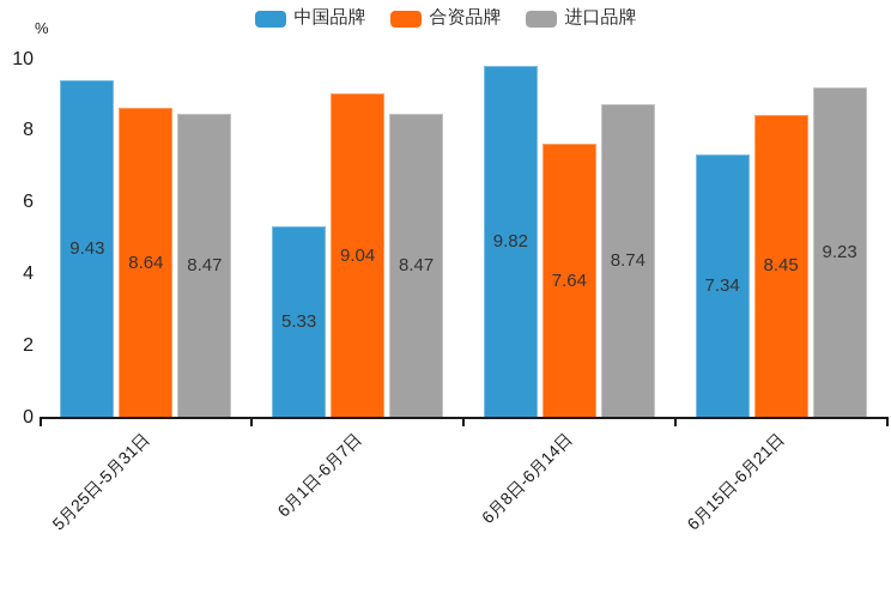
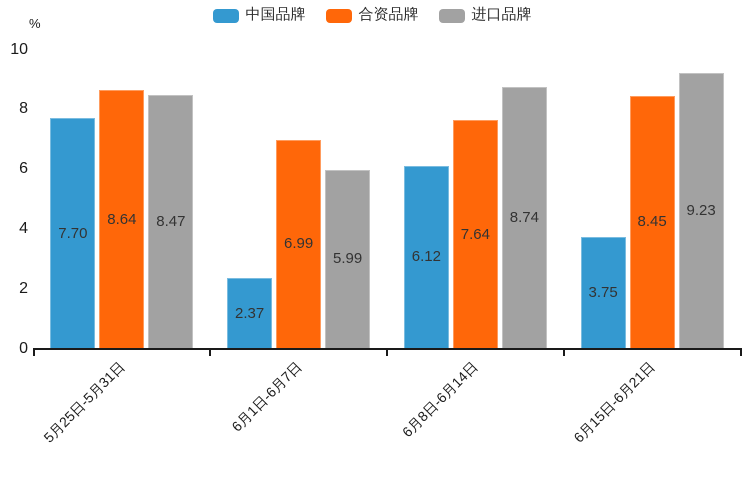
中国品牌/5月25日-5月31日: 9.43 -> 7.70
中国品牌/6月1日-6月7日: 5.33 -> 2.37
合资品牌/6月1日-6月7日: 9.04 -> 6.99
进口品牌/6月1日-6月7日: 8.47 -> 5.99
中国品牌/6月8日-6月14日: 9.82 -> 6.12
中国品牌/6月15日-6月21日: 7.34 -> 3.75
